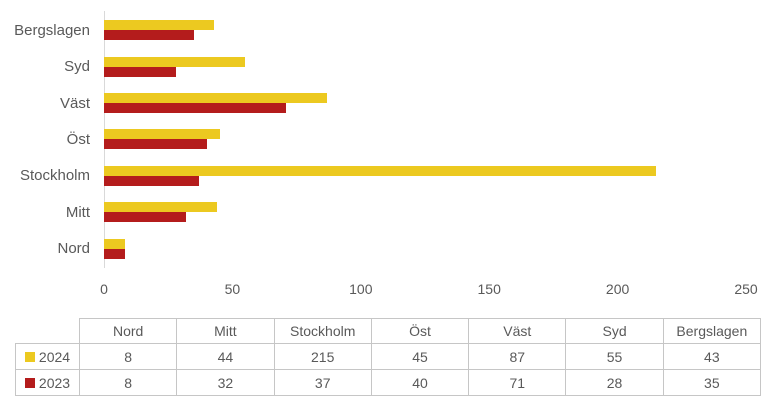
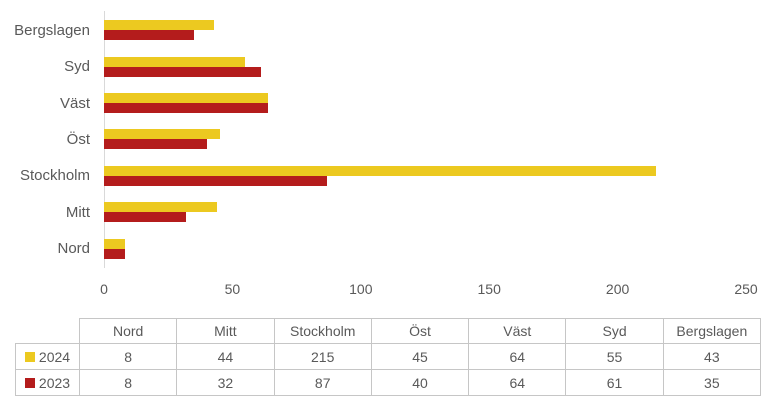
2023/Stockholm: 37 -> 87
2024/Väst: 87 -> 64
2023/Väst: 71 -> 64
2023/Syd: 28 -> 61
